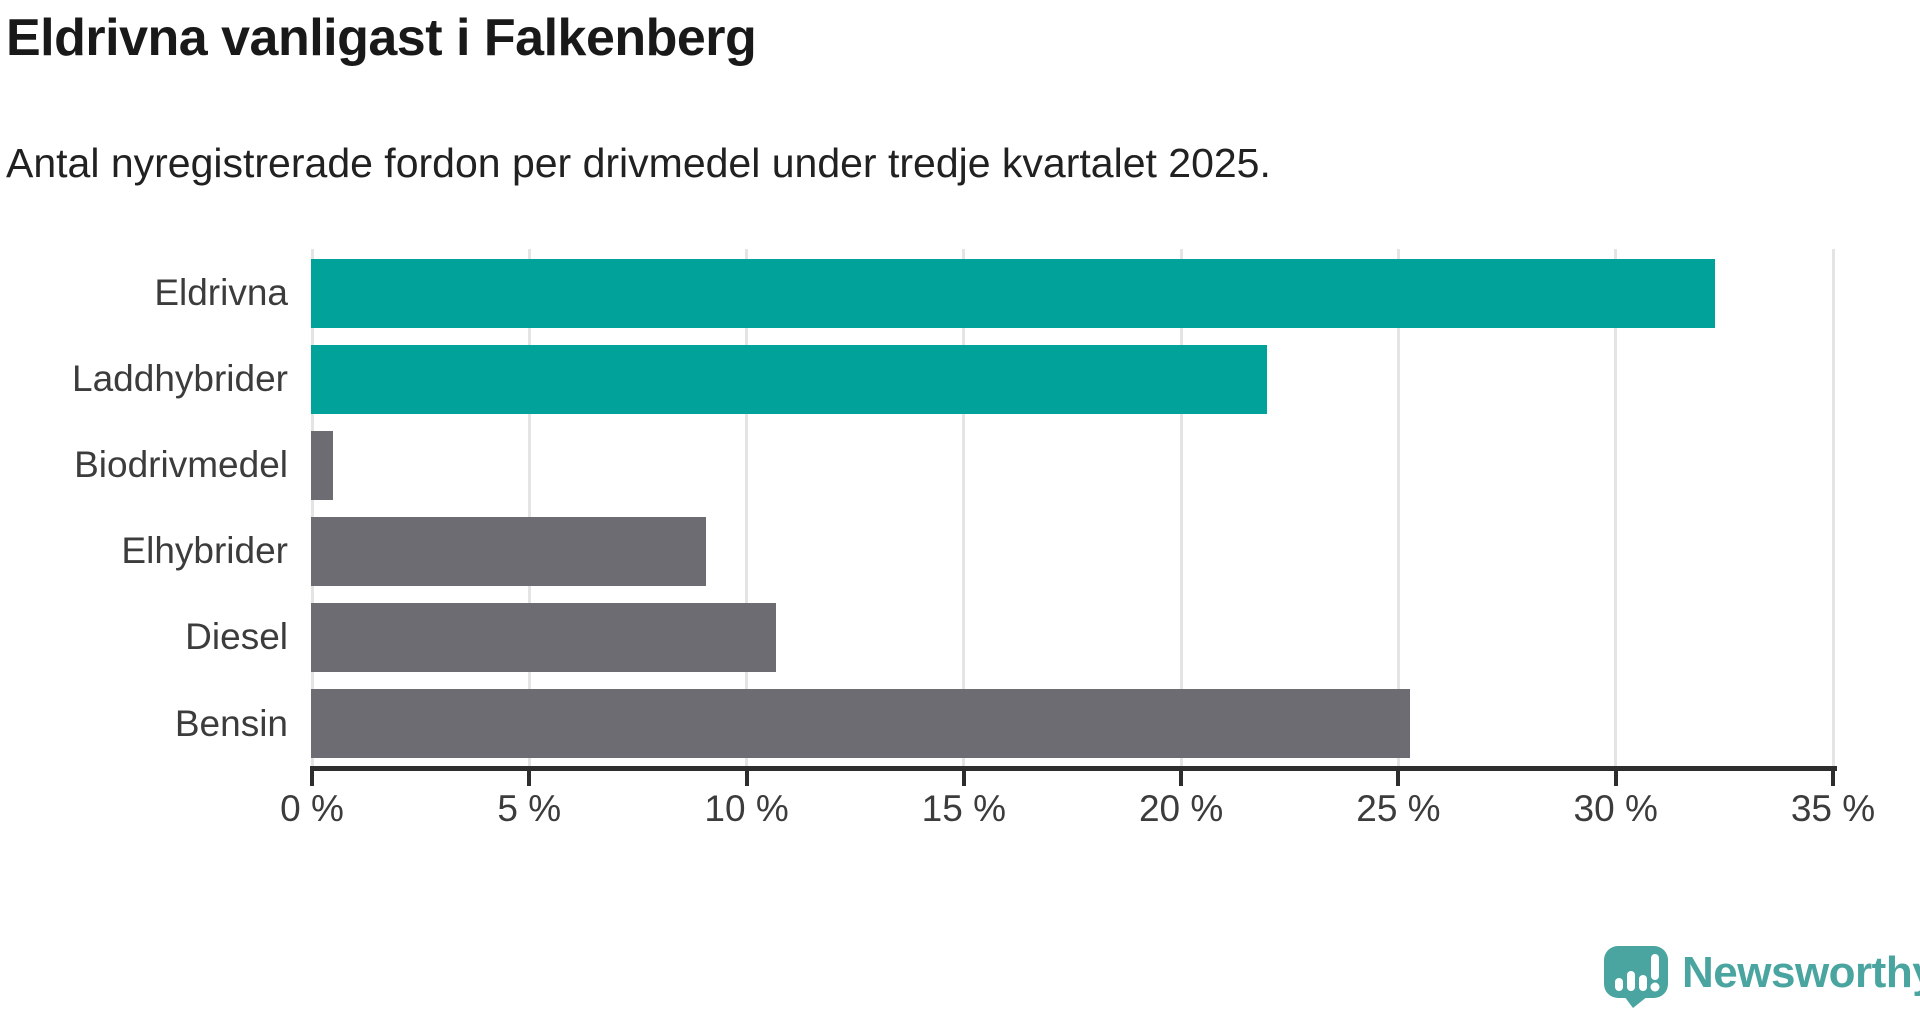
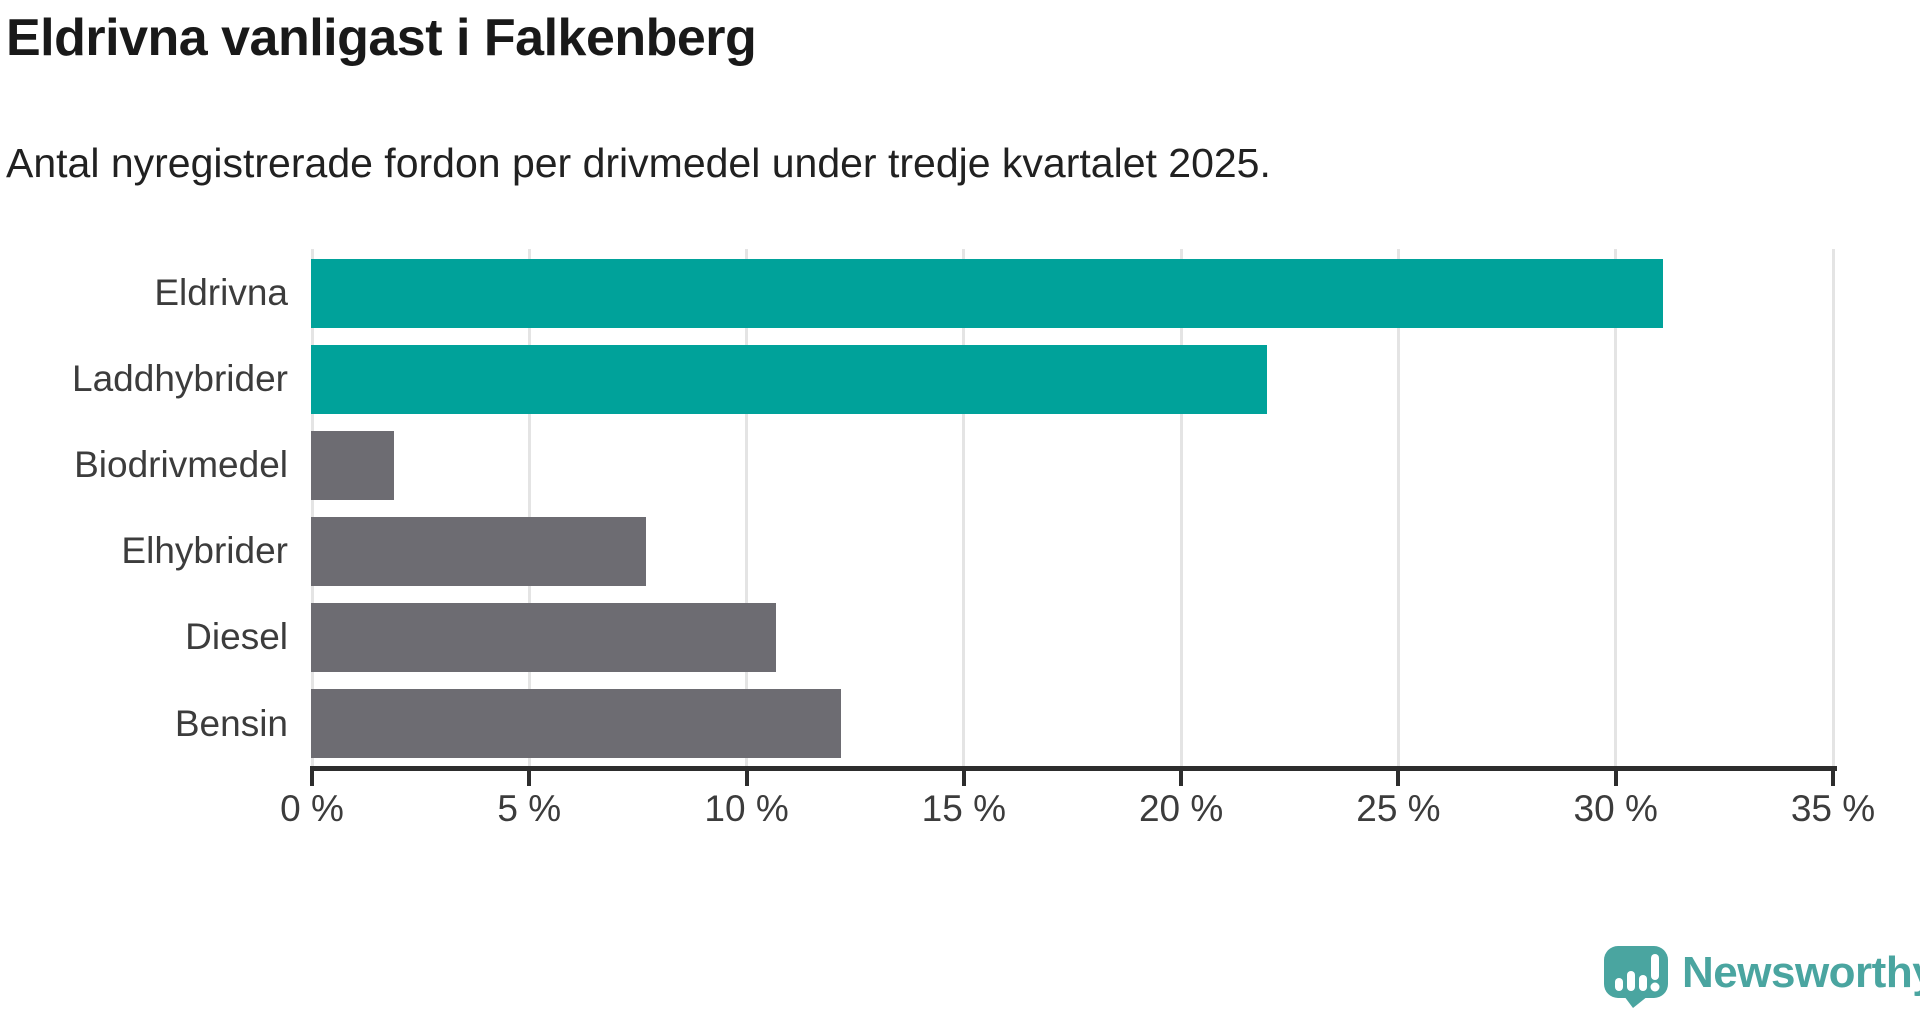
Eldrivna: 32.3% -> 31.1%
Biodrivmedel: 0.5% -> 1.9%
Elhybrider: 9.1% -> 7.7%
Bensin: 25.3% -> 12.2%
